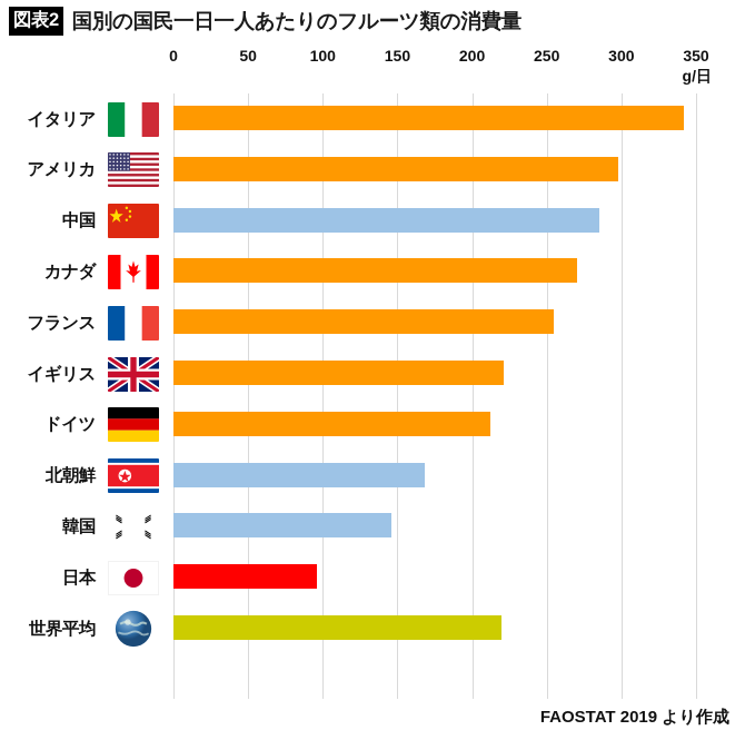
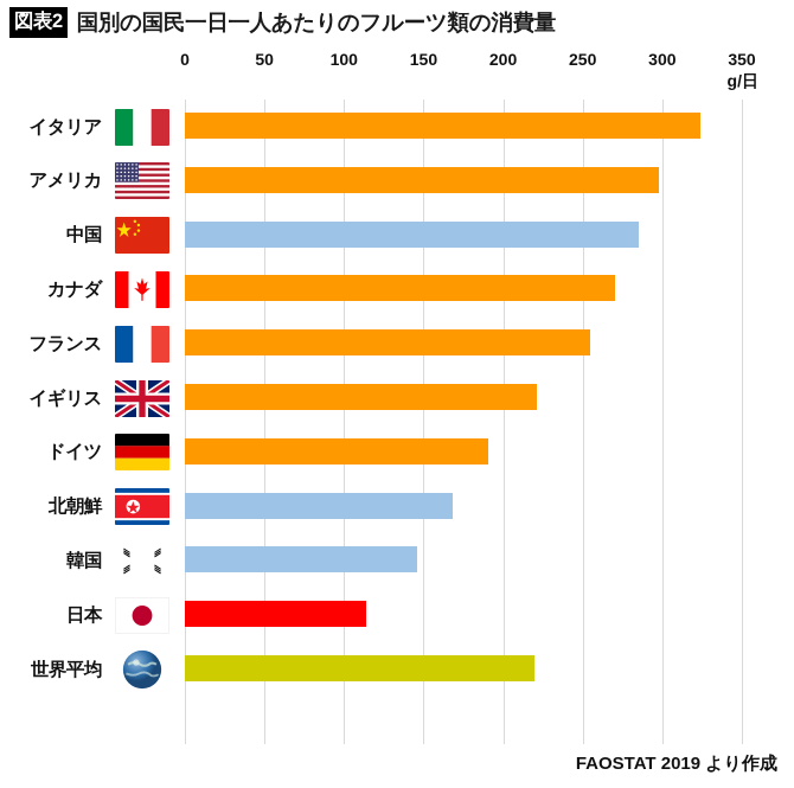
イタリア: 342 -> 324
ドイツ: 212 -> 191
日本: 96 -> 114
